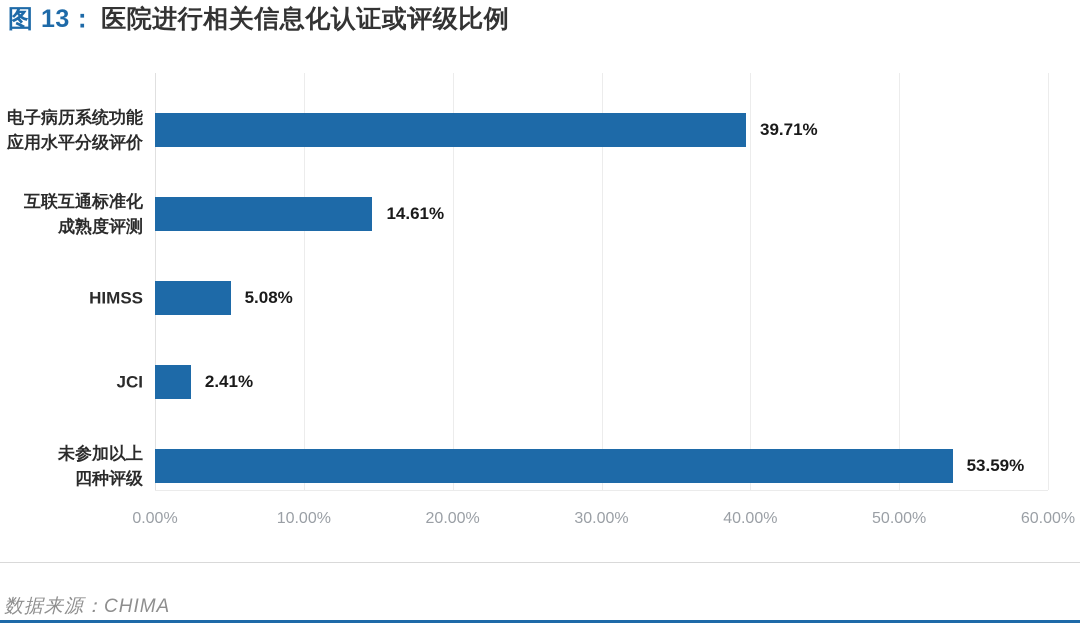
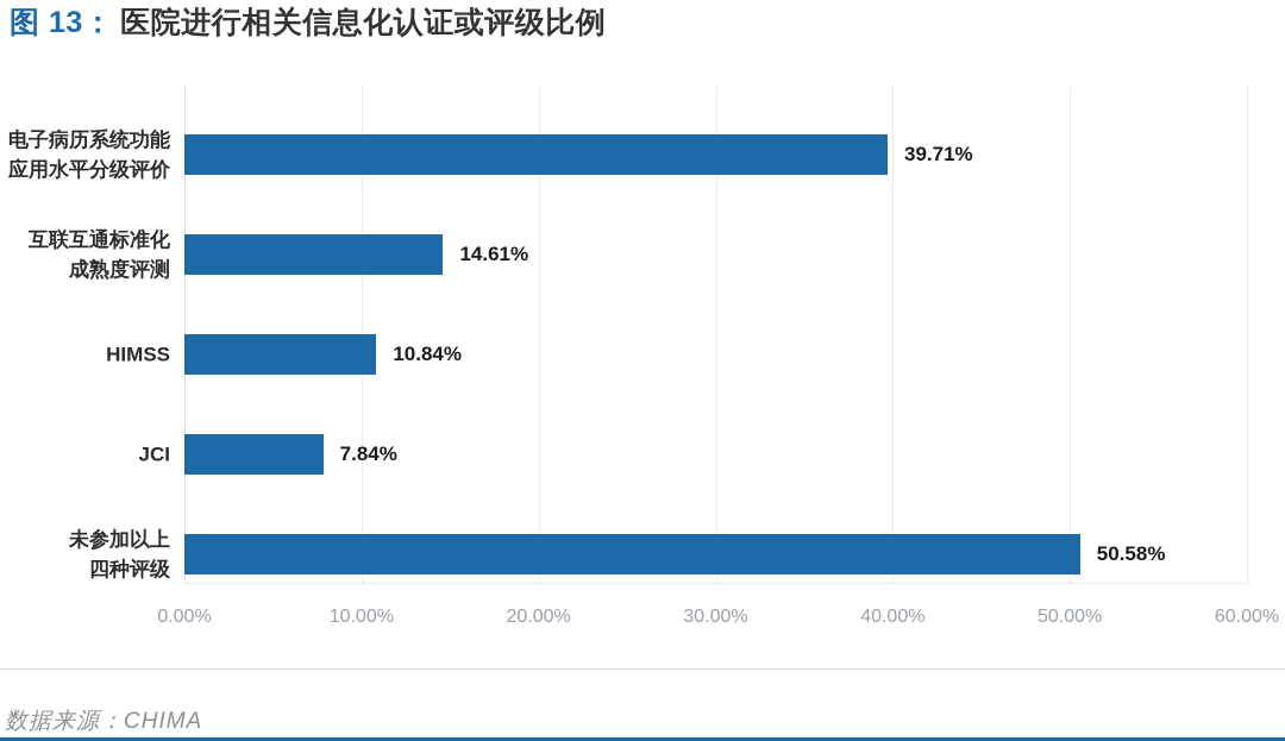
HIMSS: 5.08% -> 10.84%
JCI: 2.41% -> 7.84%
未参加以上 四种评级: 53.59% -> 50.58%
